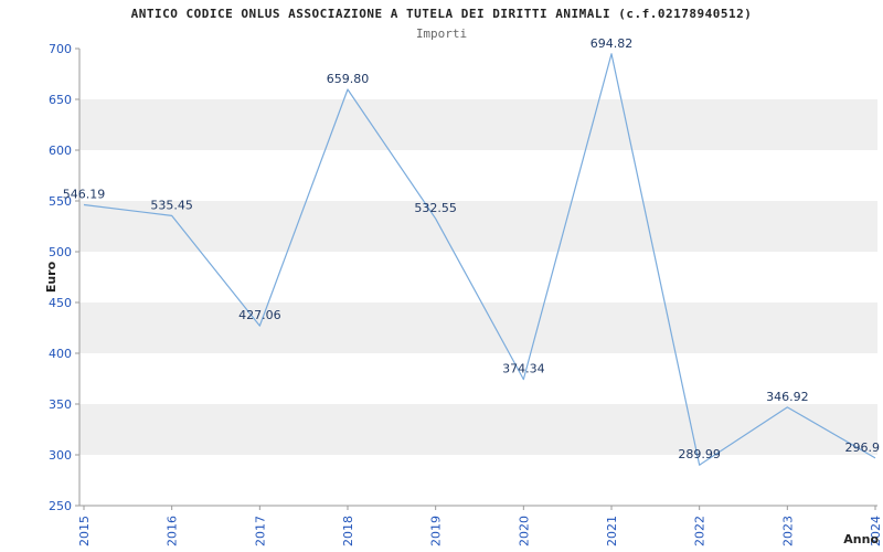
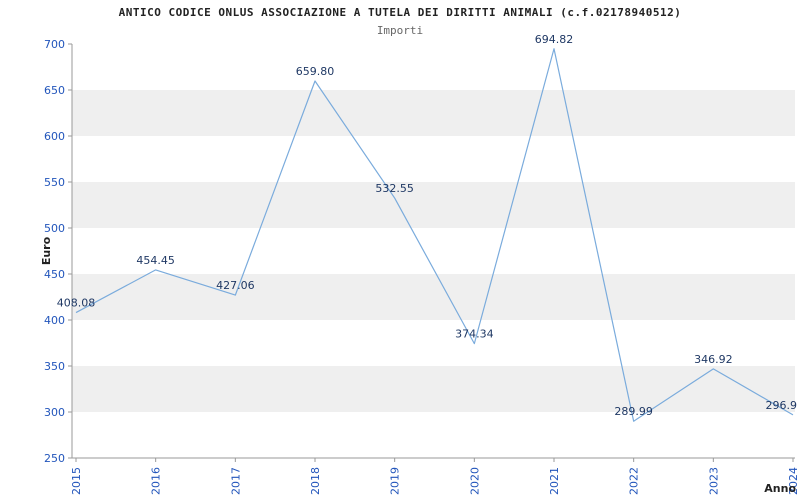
2015: 546.19 -> 408.08
2016: 535.45 -> 454.45
